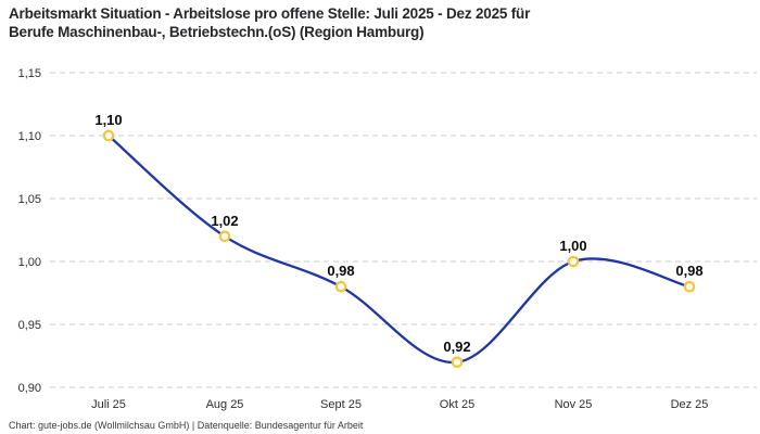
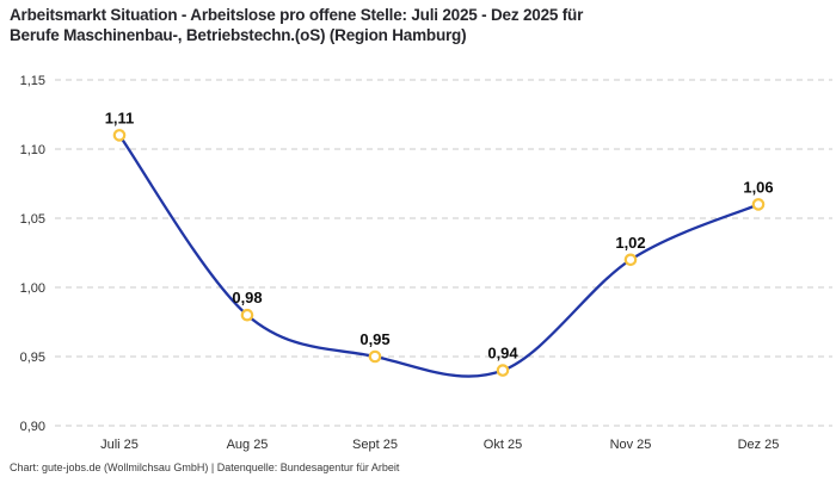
Juli 25: 1,10 -> 1,11
Aug 25: 1,02 -> 0,98
Sept 25: 0,98 -> 0,95
Okt 25: 0,92 -> 0,94
Nov 25: 1,00 -> 1,02
Dez 25: 0,98 -> 1,06
